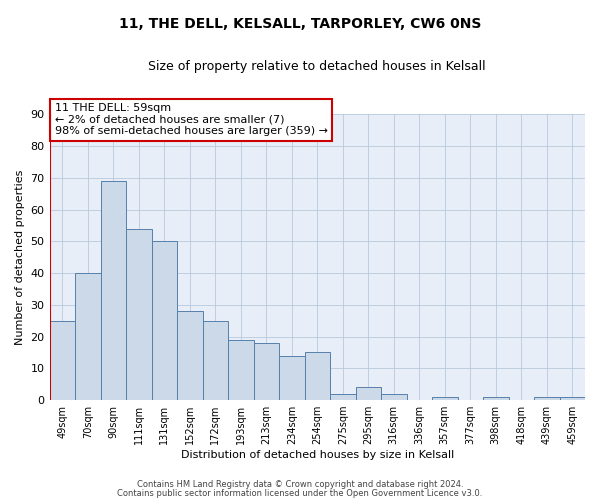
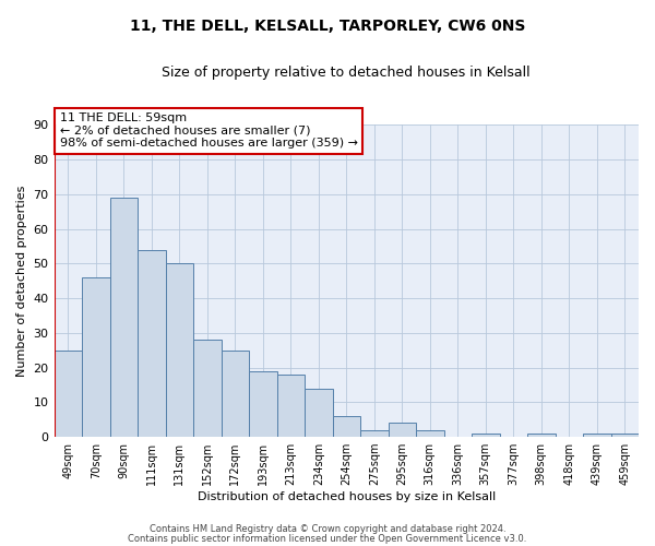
70sqm: 40 -> 46
254sqm: 15 -> 6
